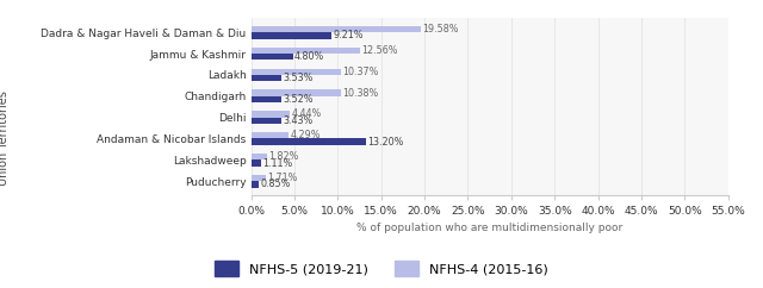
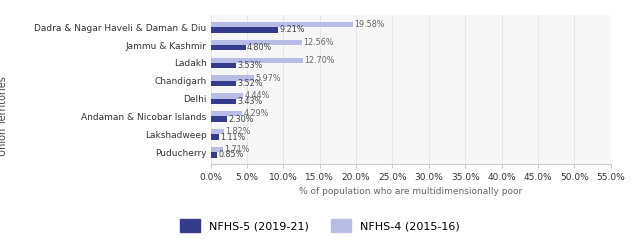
NFHS-4 (2015-16)/Ladakh: 10.37% -> 12.70%
NFHS-4 (2015-16)/Chandigarh: 10.38% -> 5.97%
NFHS-5 (2019-21)/Andaman & Nicobar Islands: 13.2% -> 2.3%
